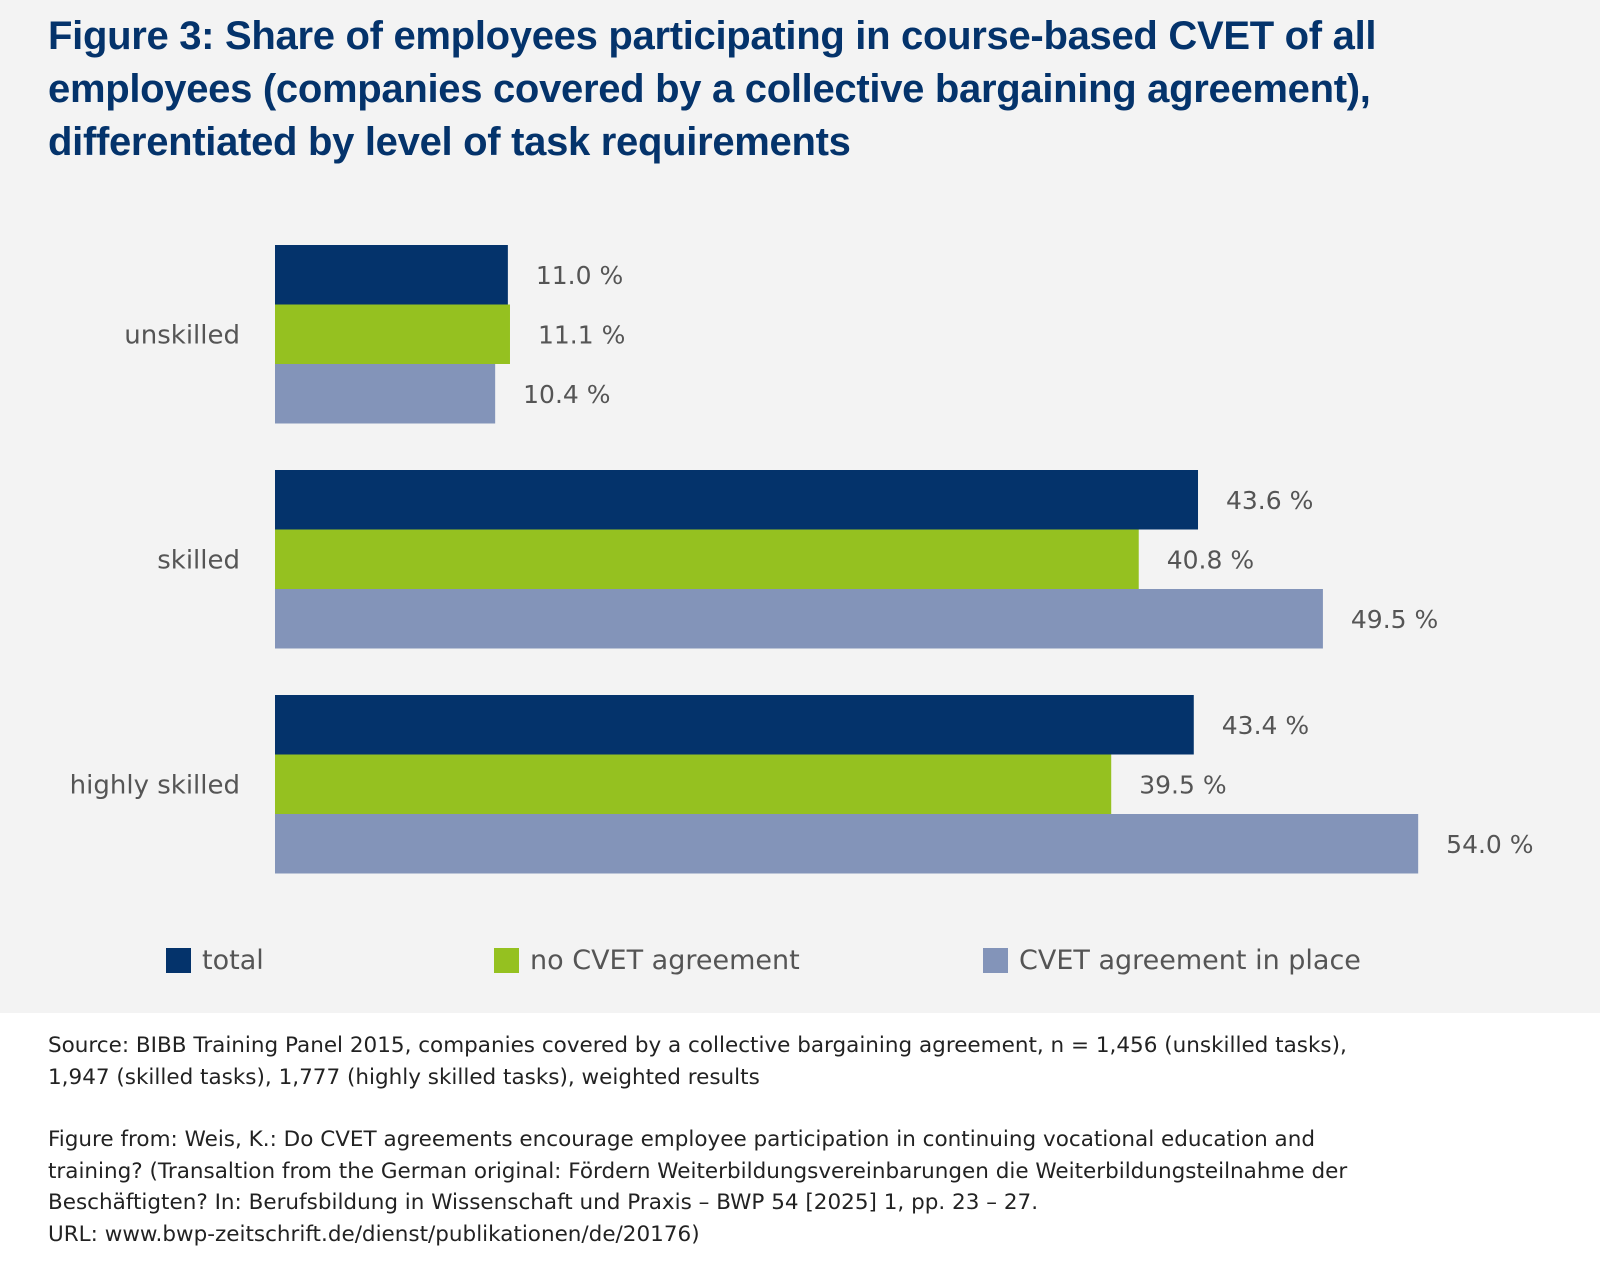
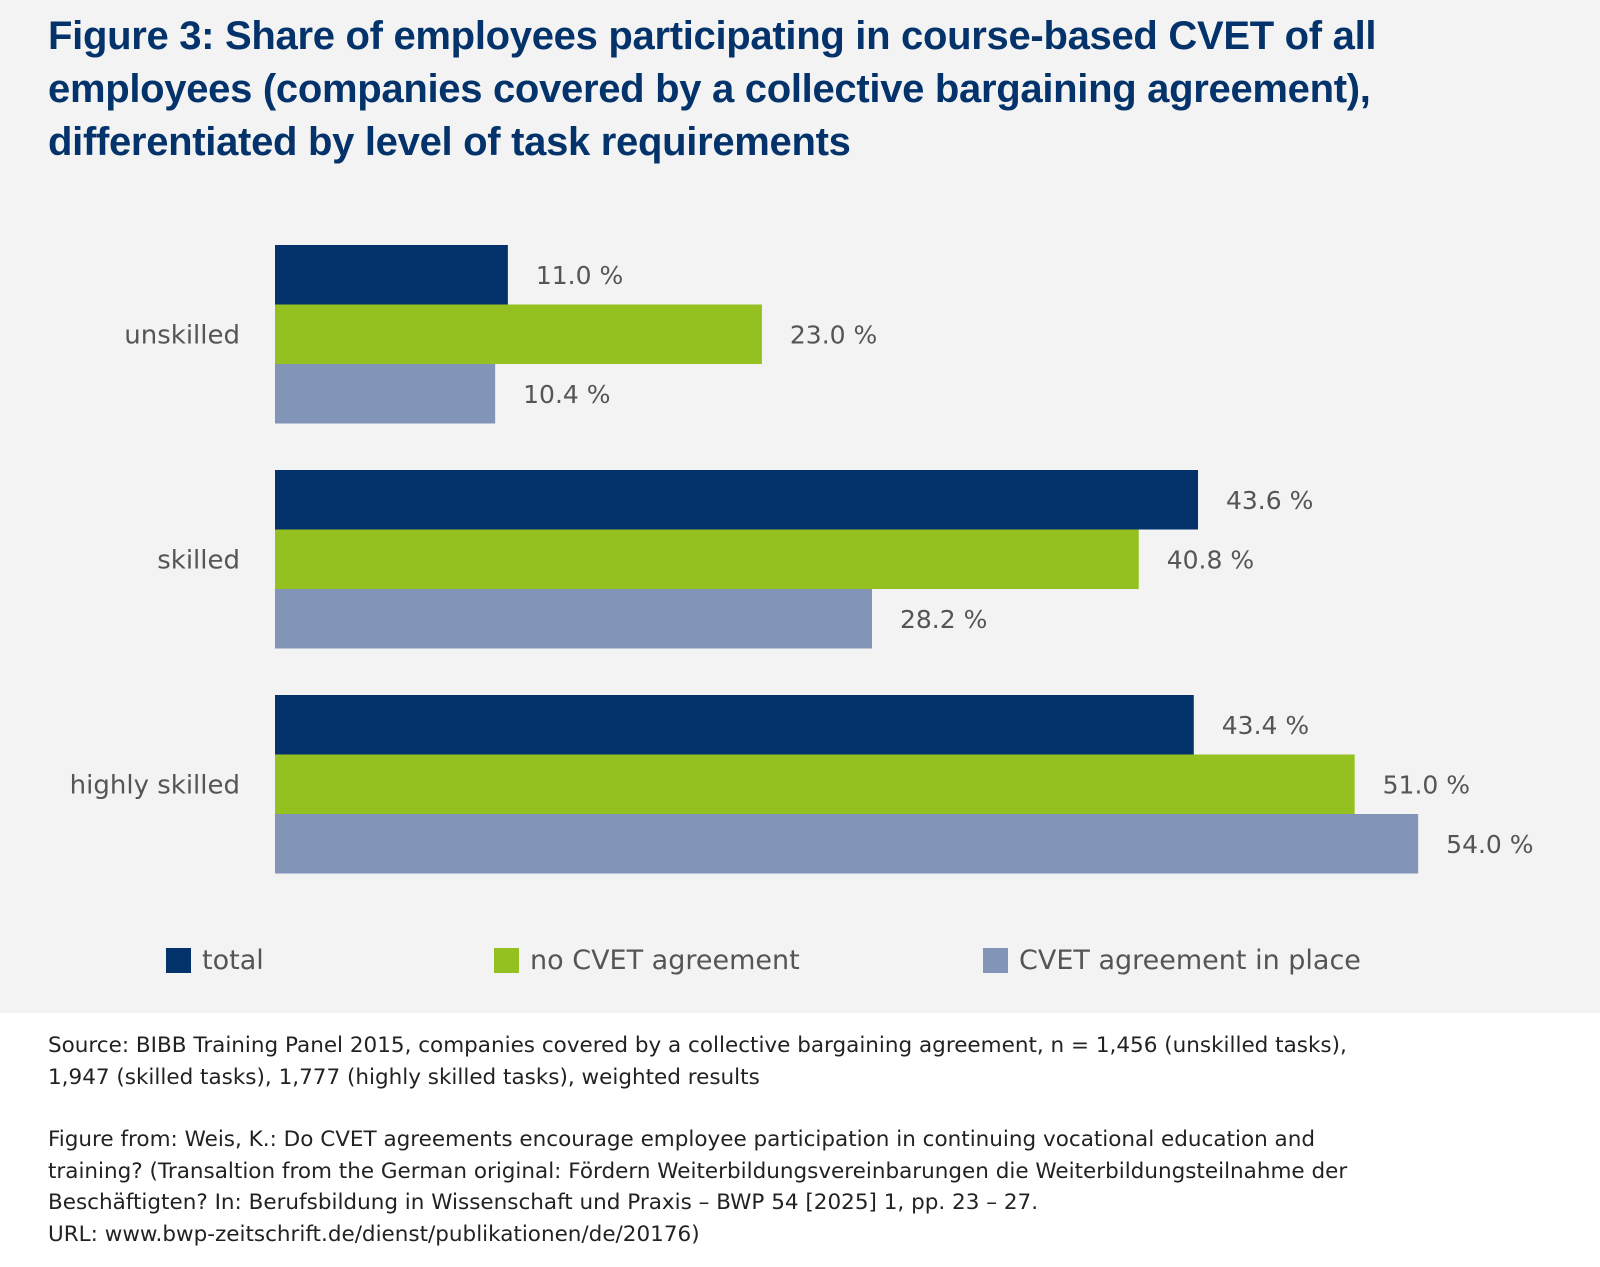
no CVET agreement/unskilled: 11.1 -> 23.0
CVET agreement in place/skilled: 49.5 -> 28.2
no CVET agreement/highly skilled: 39.5 -> 51.0
